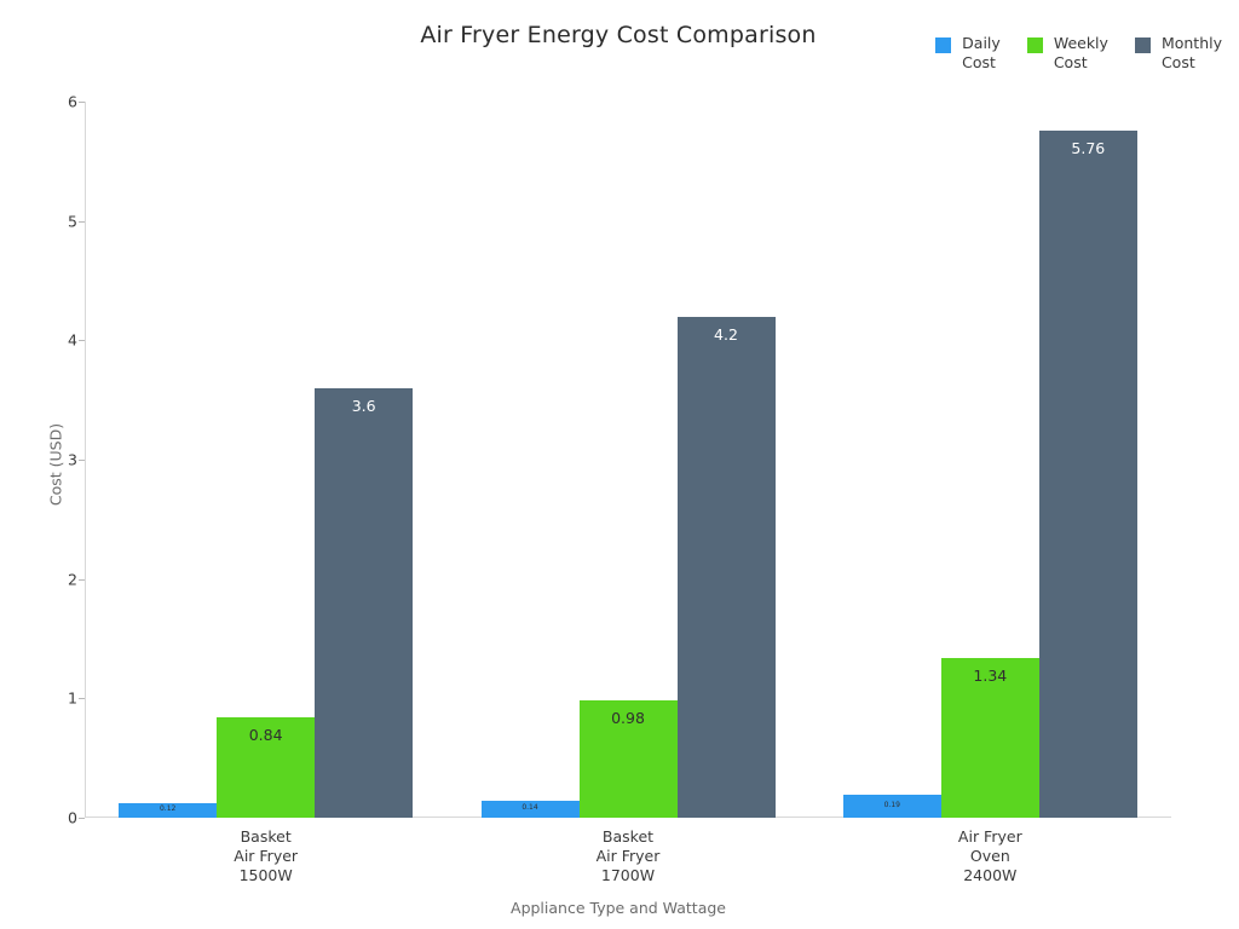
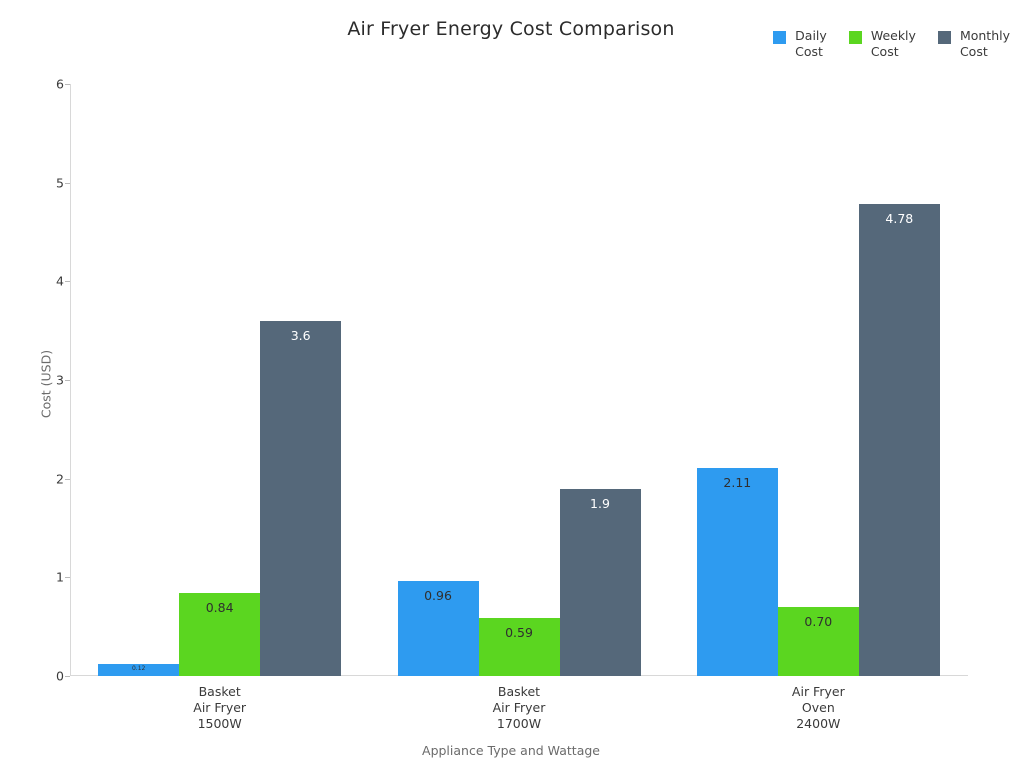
Daily Cost/Basket Air Fryer 1700W: 0.14 -> 0.96
Weekly Cost/Basket Air Fryer 1700W: 0.98 -> 0.59
Monthly Cost/Basket Air Fryer 1700W: 4.2 -> 1.9
Daily Cost/Air Fryer Oven 2400W: 0.19 -> 2.11
Weekly Cost/Air Fryer Oven 2400W: 1.34 -> 0.70
Monthly Cost/Air Fryer Oven 2400W: 5.76 -> 4.78
